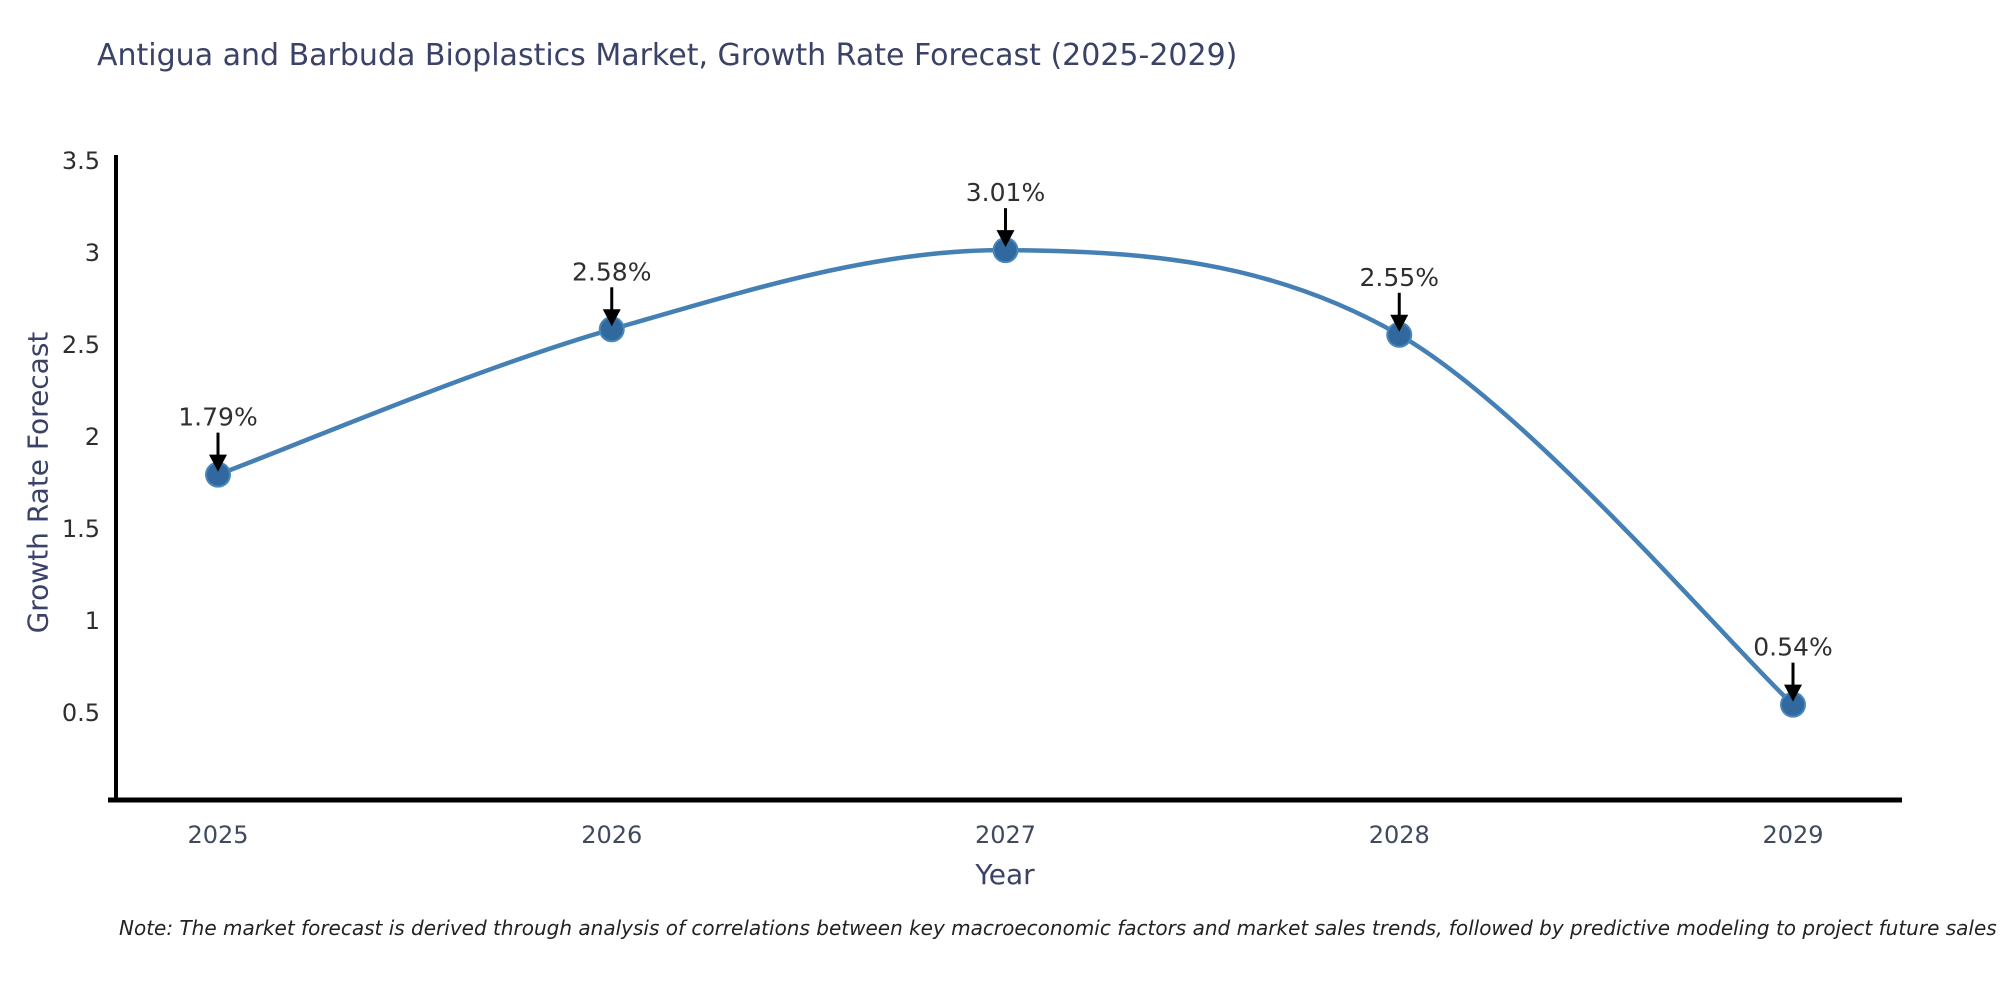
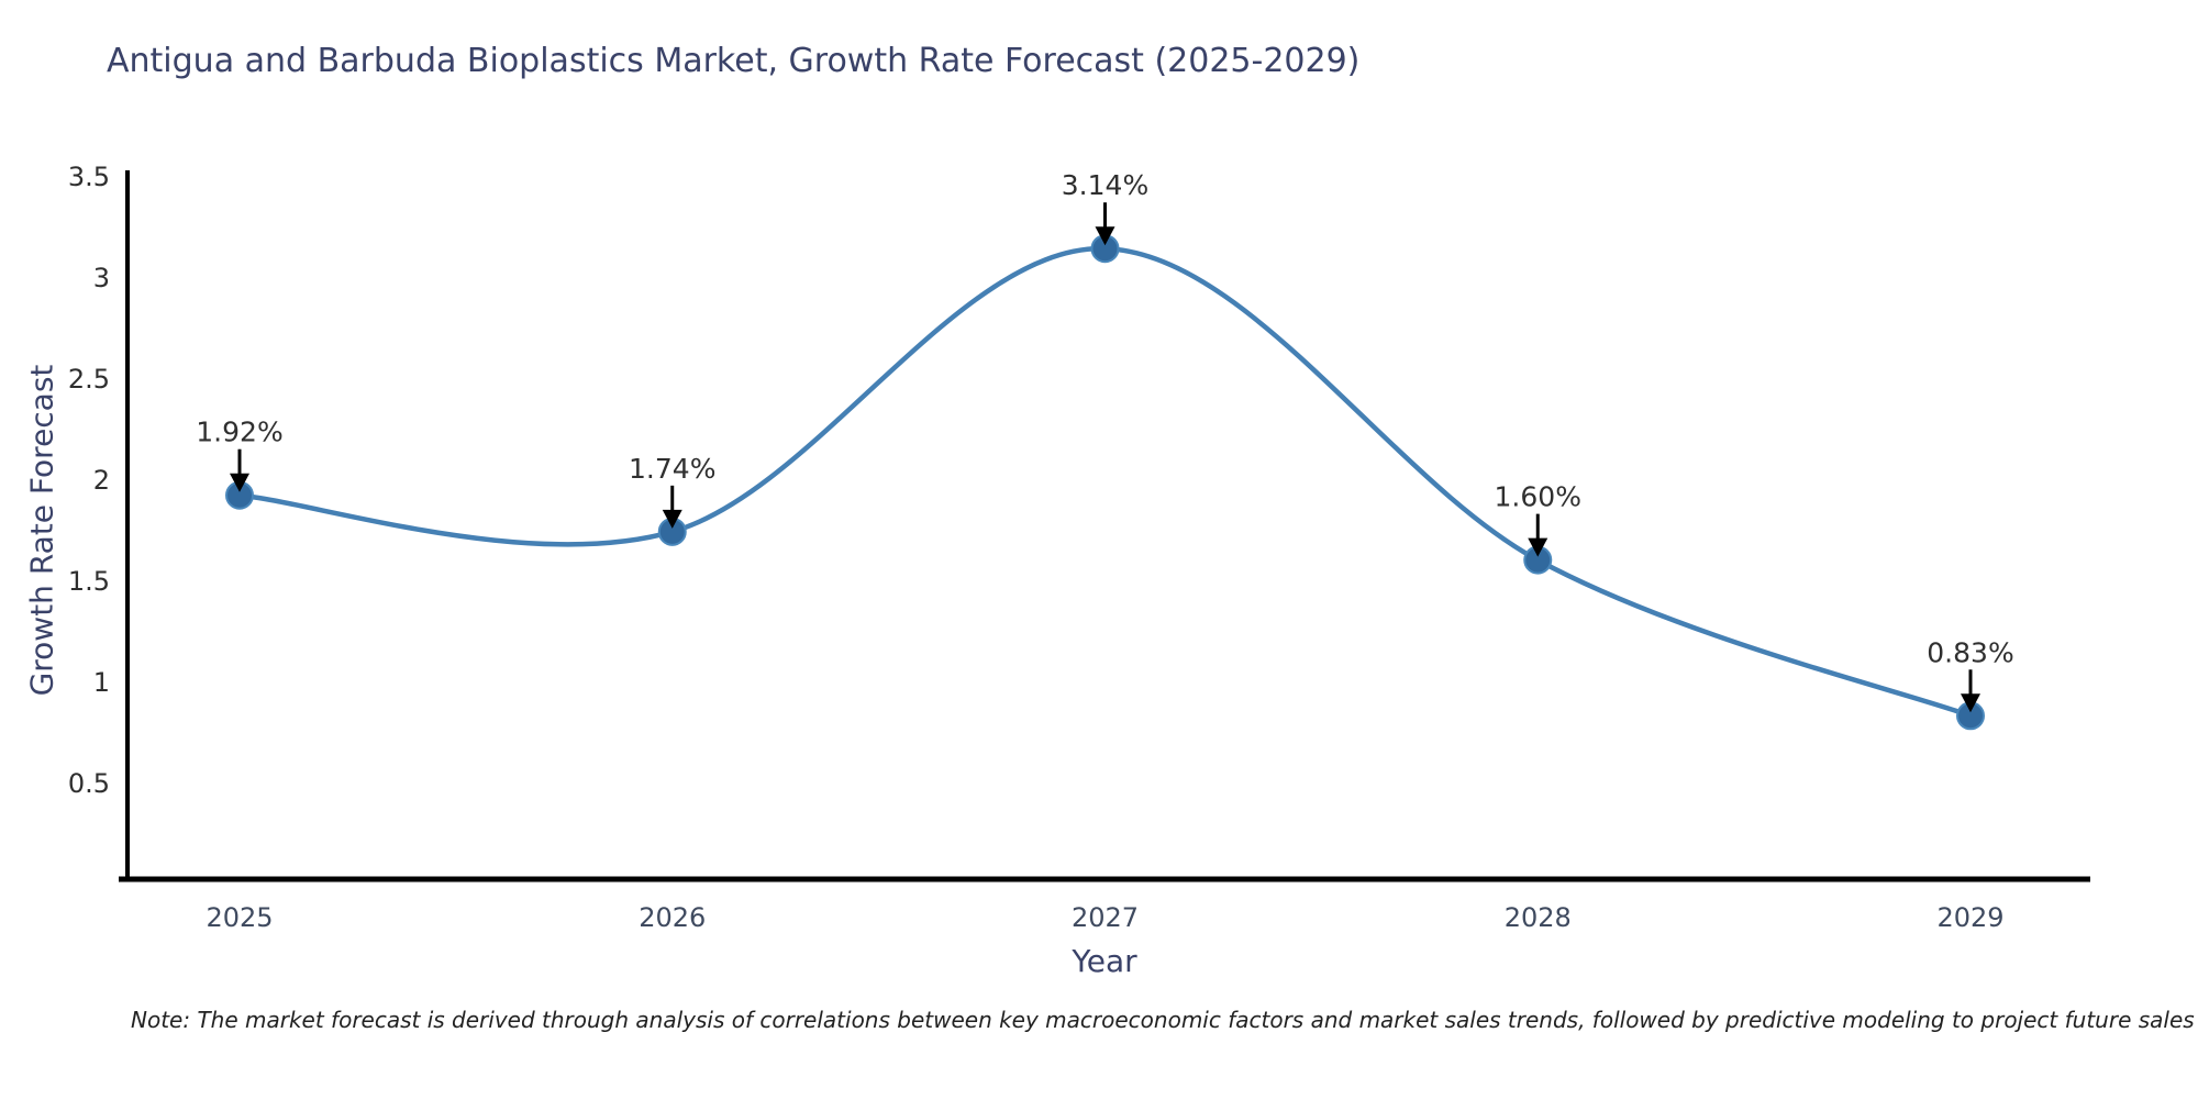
2025: 1.79% -> 1.92%
2026: 2.58% -> 1.74%
2027: 3.01% -> 3.14%
2028: 2.55% -> 1.60%
2029: 0.54% -> 0.83%
